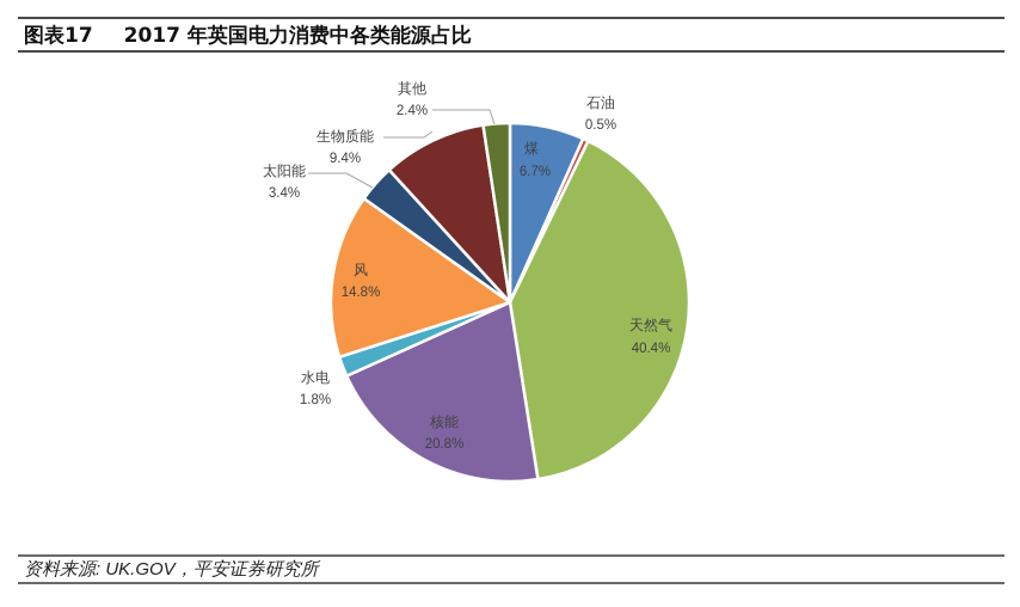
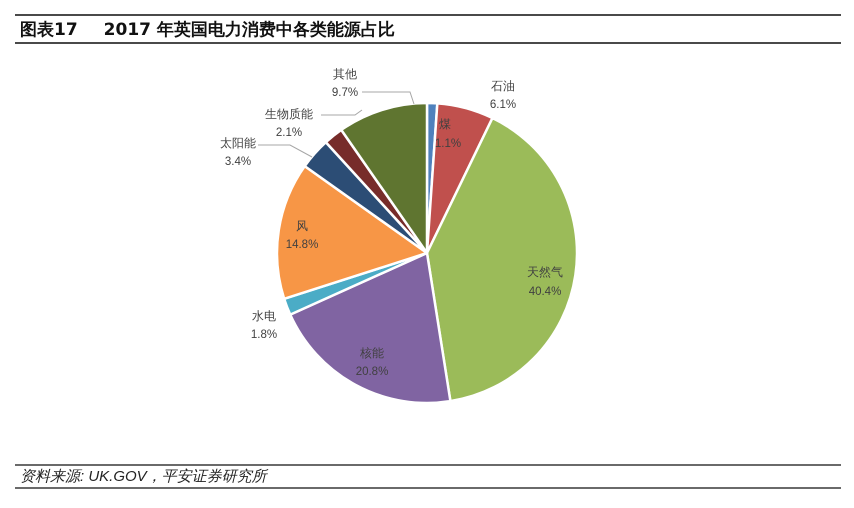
煤: 6.7% -> 1.1%
石油: 0.5% -> 6.1%
生物质能: 9.4% -> 2.1%
其他: 2.4% -> 9.7%
